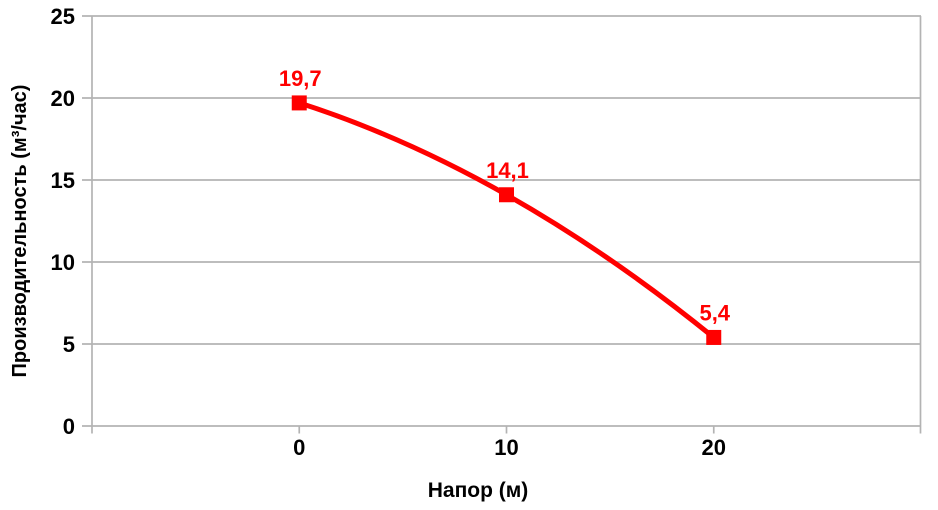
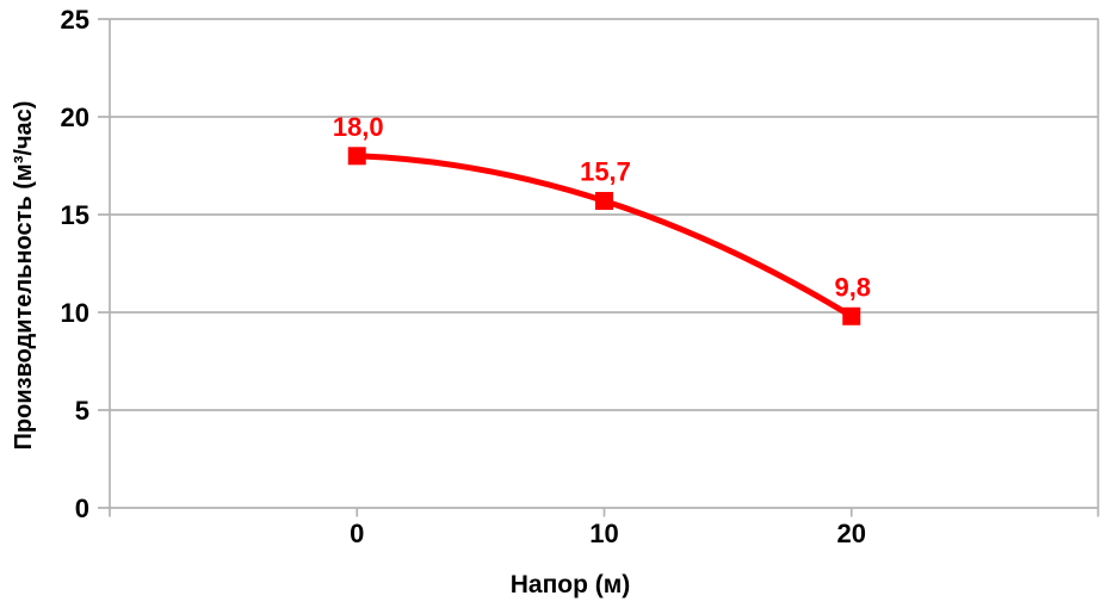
0: 19,7 -> 18,0
10: 14,1 -> 15,7
20: 5,4 -> 9,8
